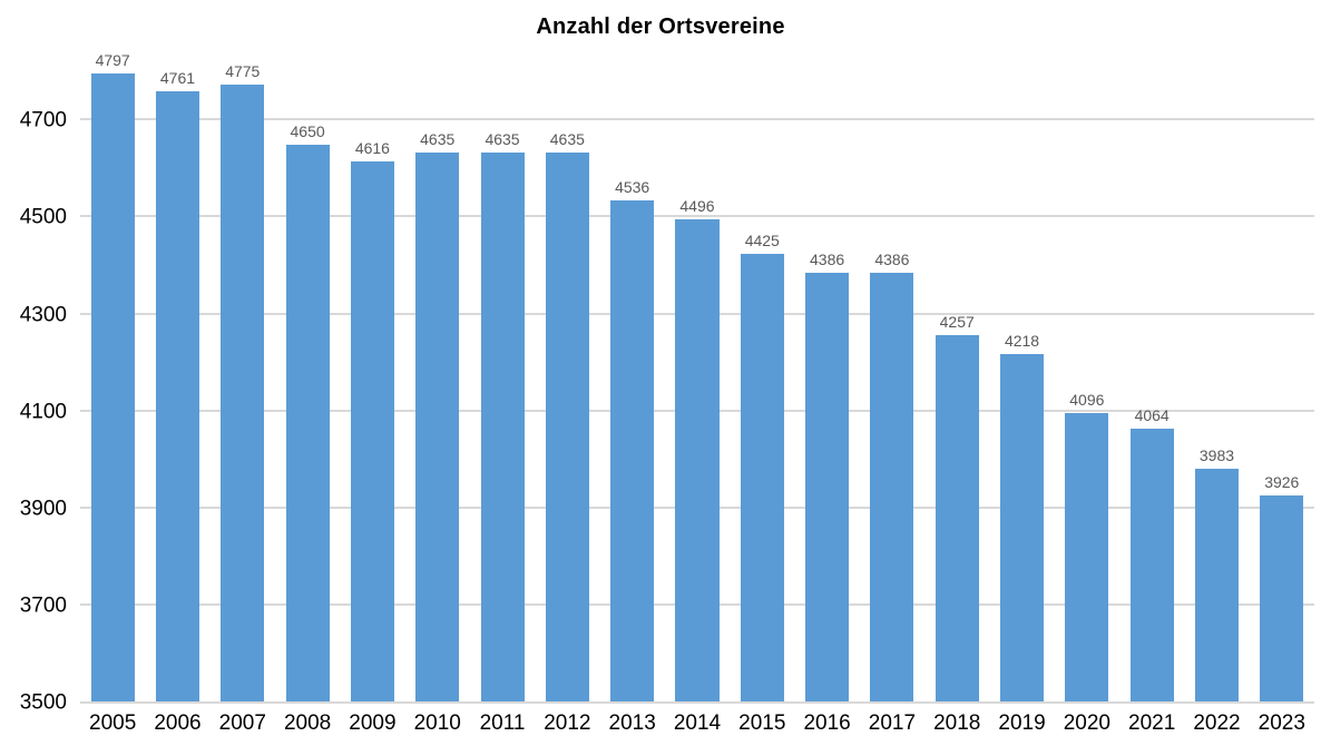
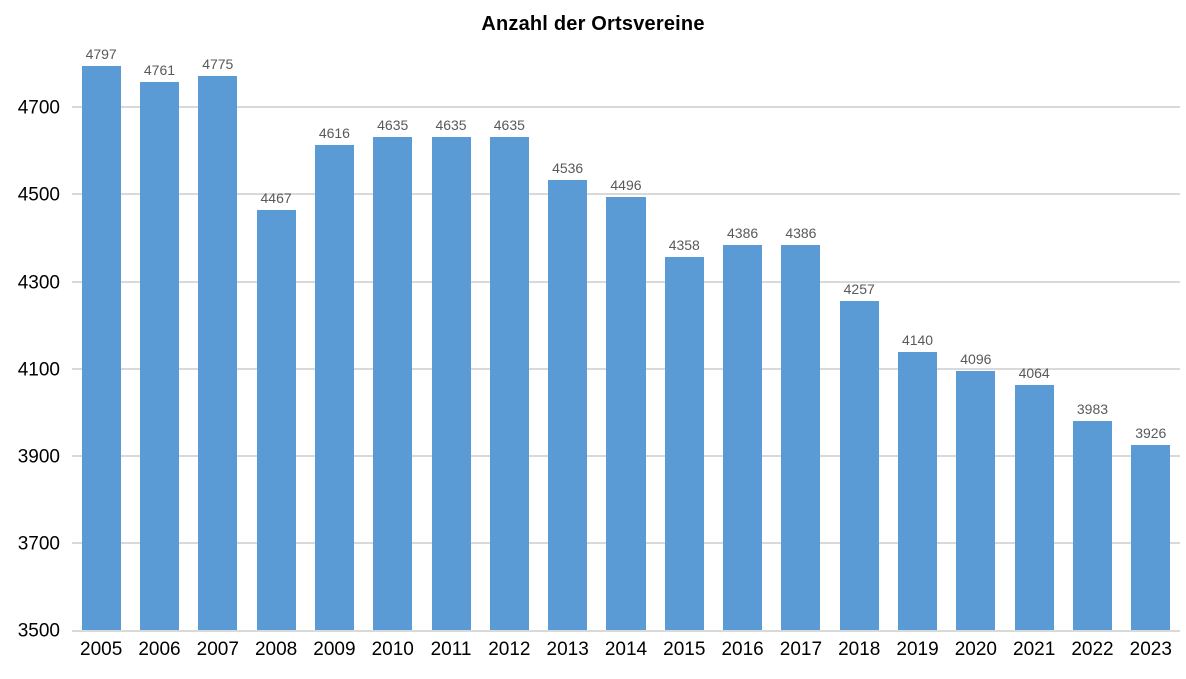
2008: 4650 -> 4467
2015: 4425 -> 4358
2019: 4218 -> 4140
